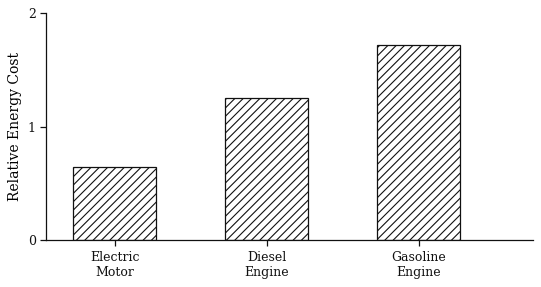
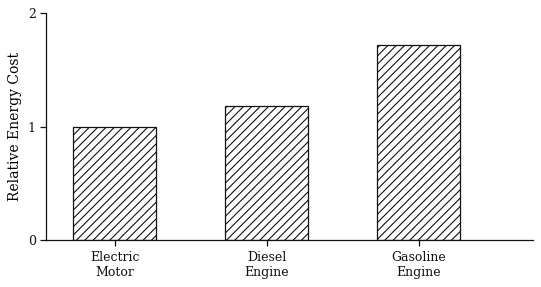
Electric Motor: 0.65 -> 1.00
Diesel Engine: 1.25 -> 1.18
